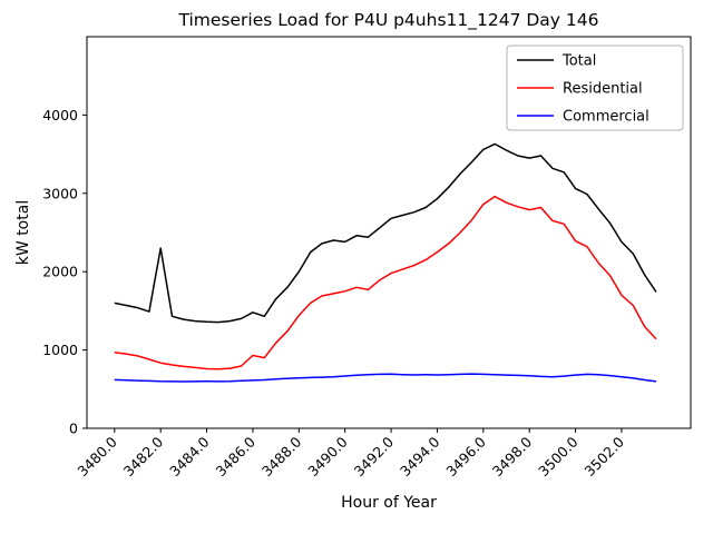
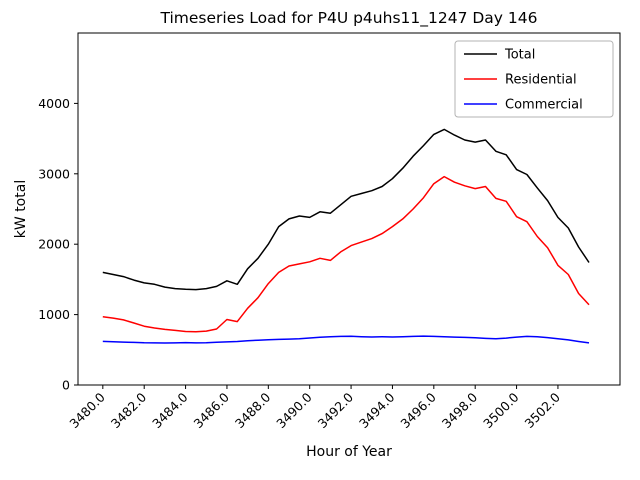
Total/3482.0: 2300 -> 1400
